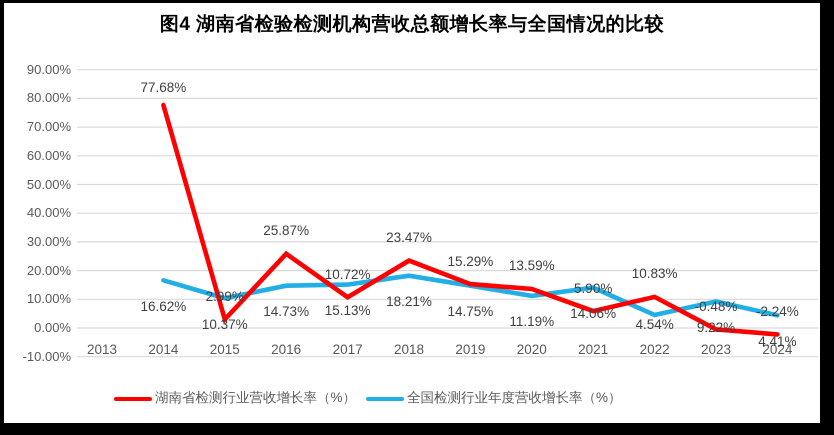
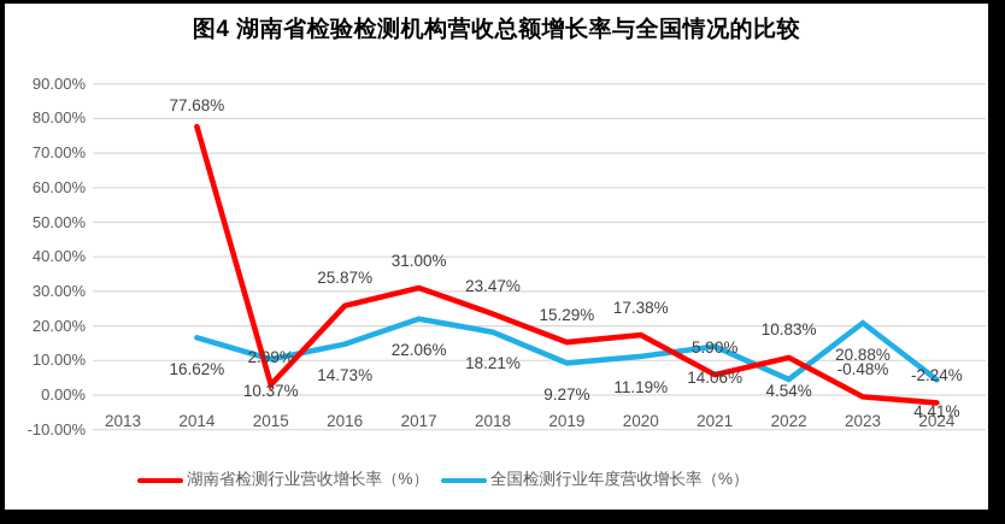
湖南省检测行业营收增长率（%）/2017: 10.72% -> 31.00%
全国检测行业年度营收增长率（%）/2017: 15.13% -> 22.06%
全国检测行业年度营收增长率（%）/2019: 14.75% -> 9.27%
湖南省检测行业营收增长率（%）/2020: 13.59% -> 17.38%
全国检测行业年度营收增长率（%）/2023: 9.22% -> 20.88%
